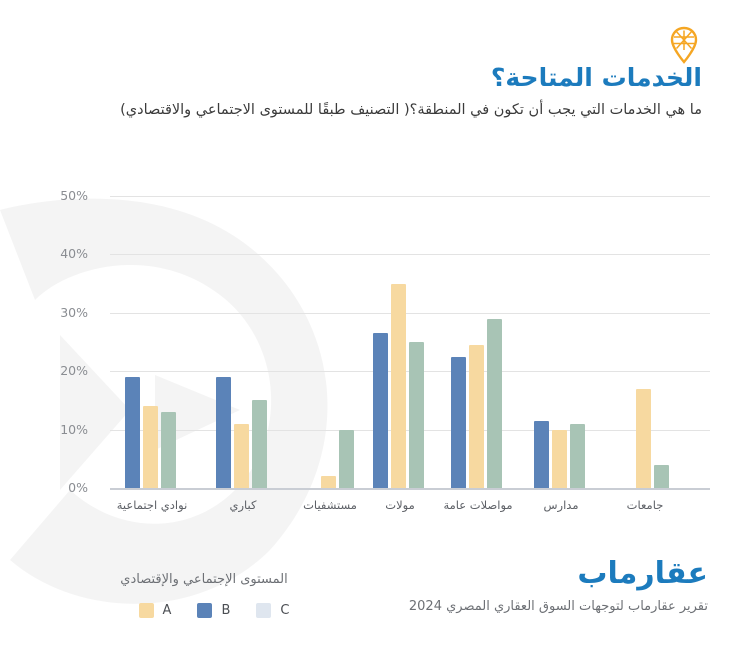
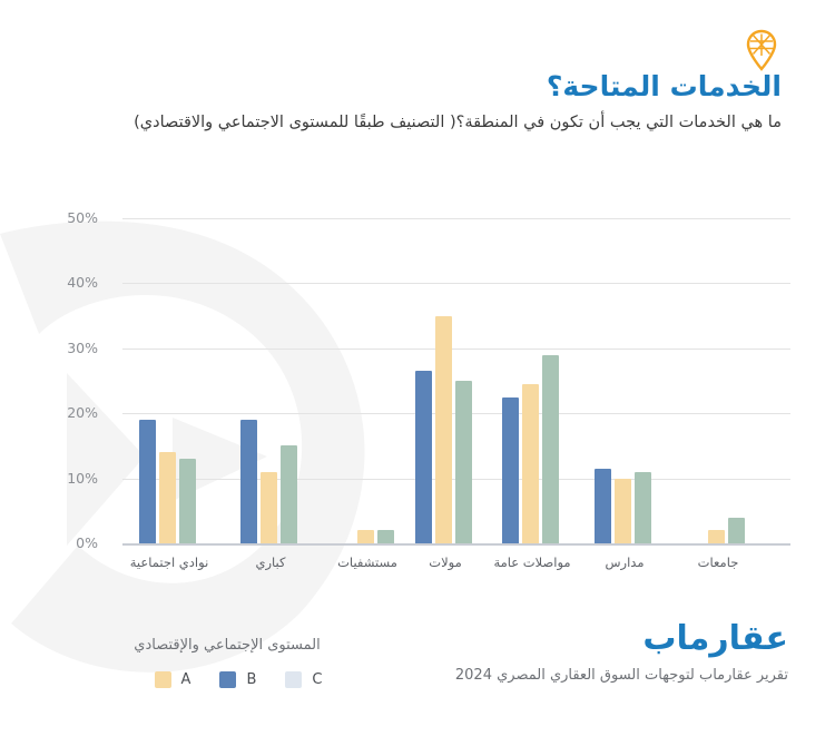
C/مستشفيات: 10% -> 2%
A/جامعات: 17% -> 2%
